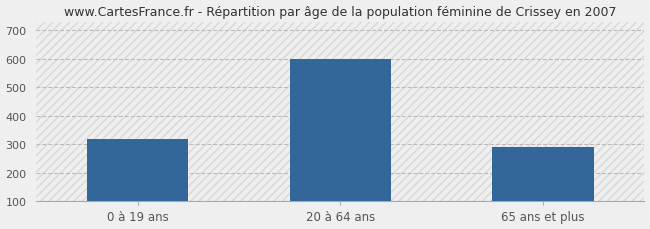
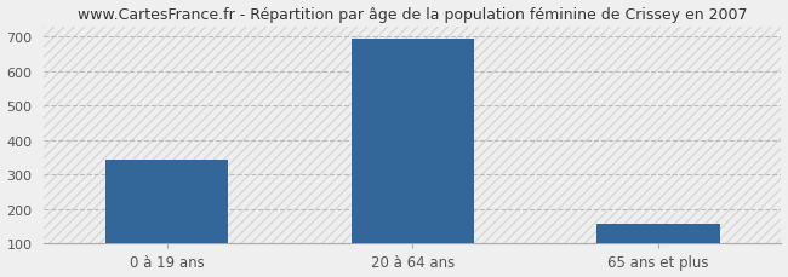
0 à 19 ans: 320 -> 343
20 à 64 ans: 600 -> 693
65 ans et plus: 290 -> 158
